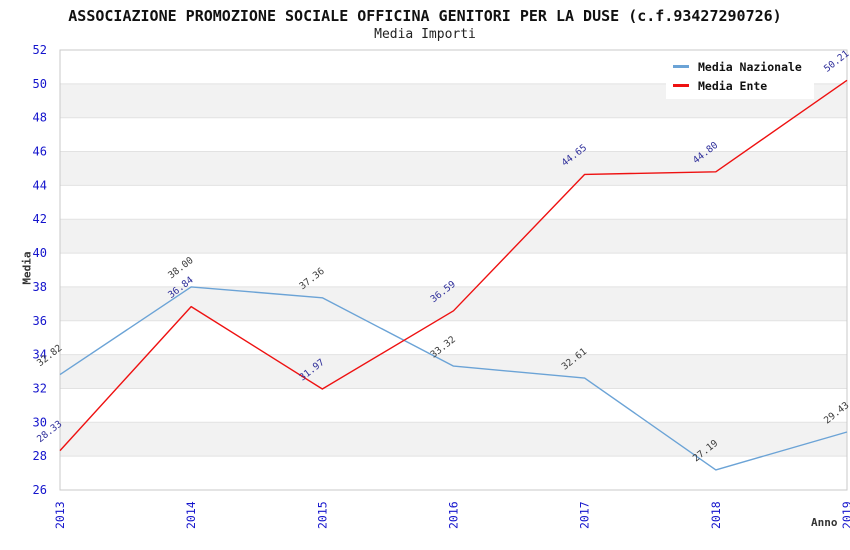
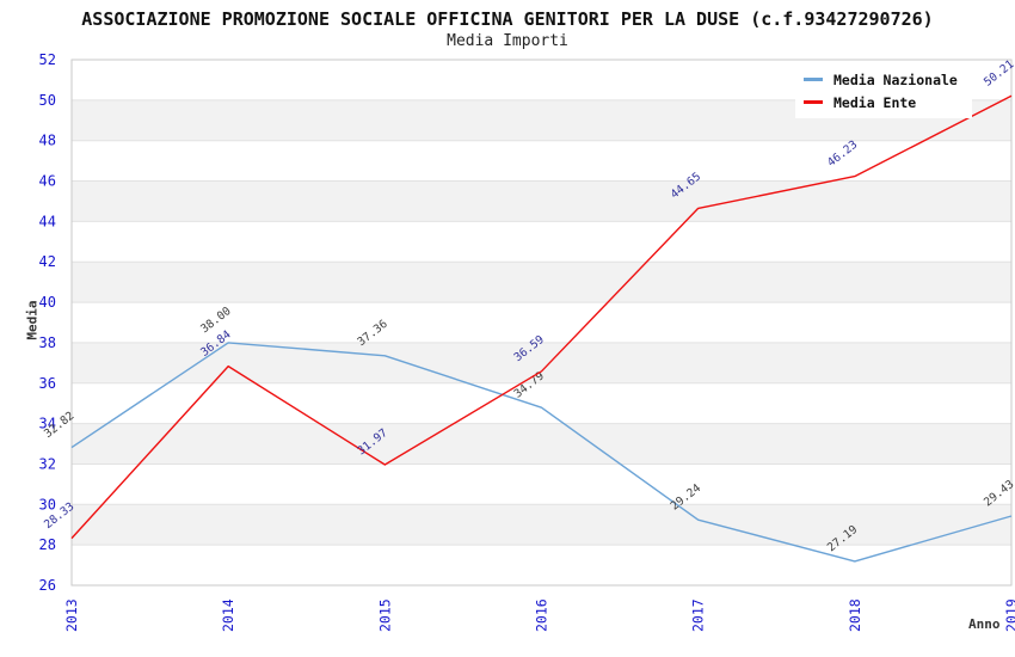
Media Nazionale/2016: 33.32 -> 34.79
Media Nazionale/2017: 32.61 -> 29.24
Media Ente/2018: 44.80 -> 46.23
